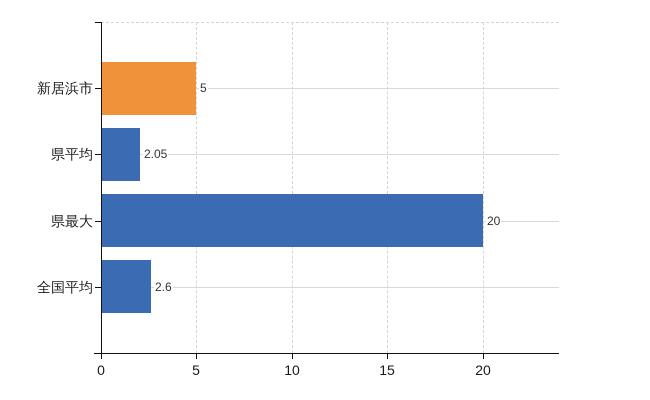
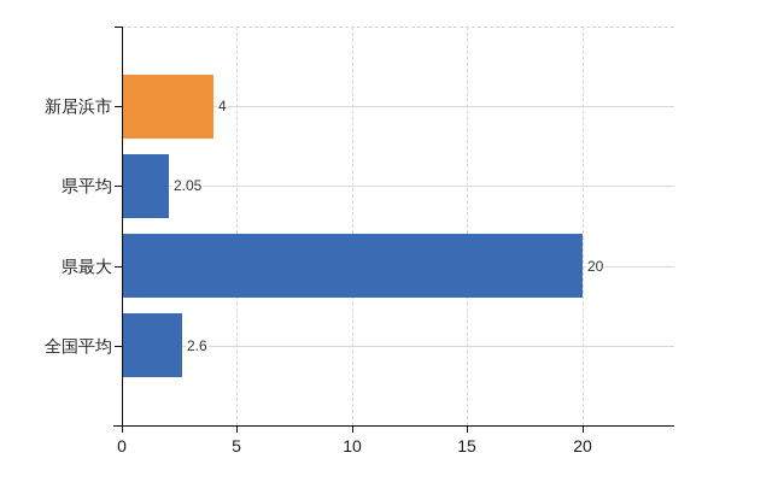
新居浜市: 5 -> 4
